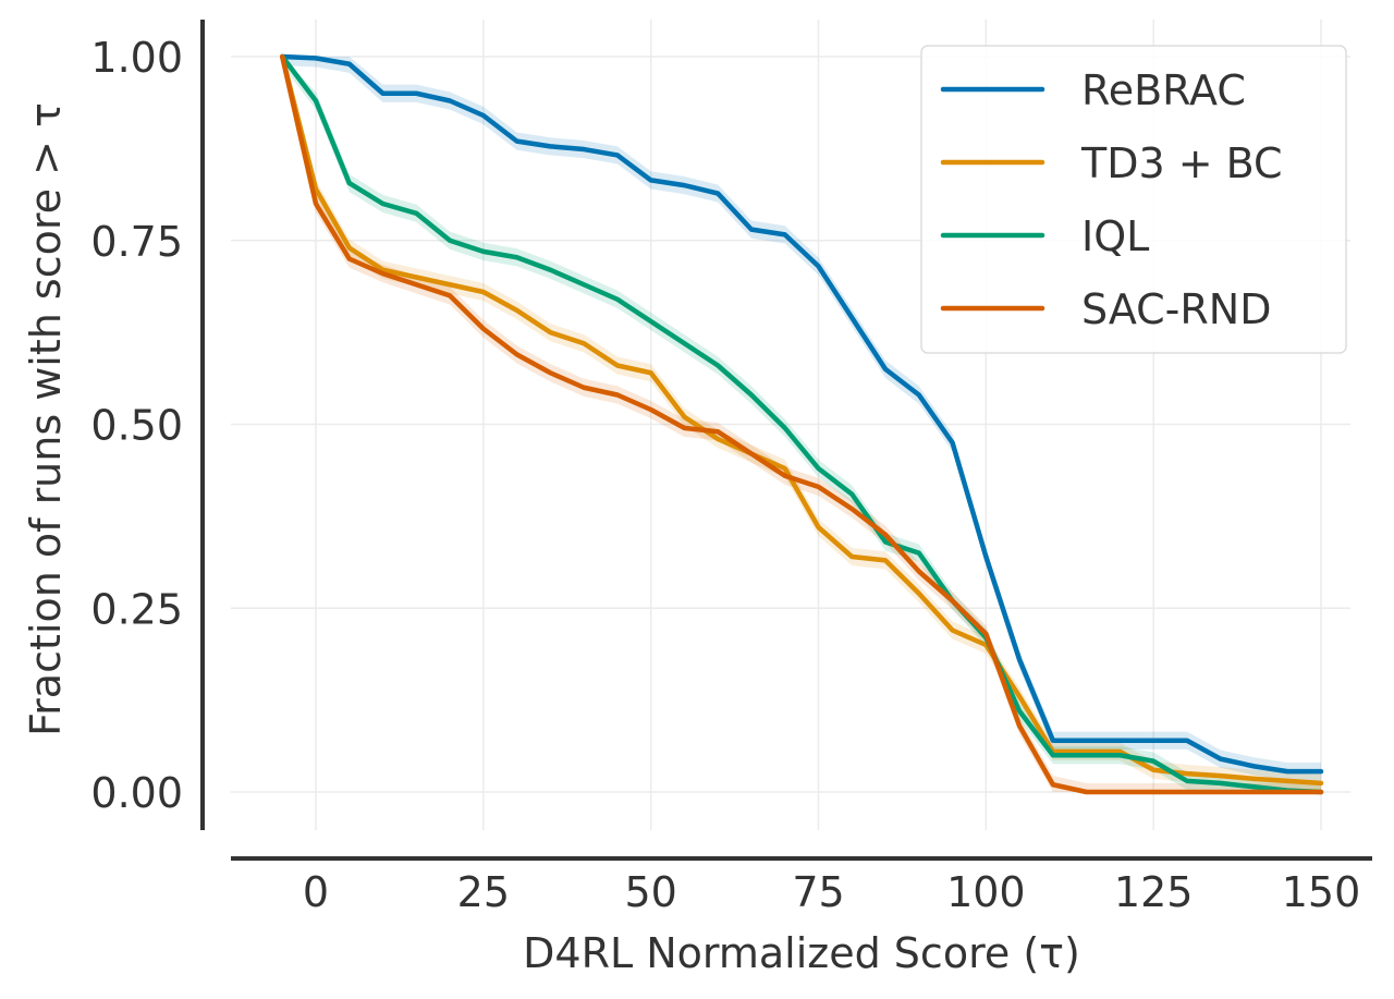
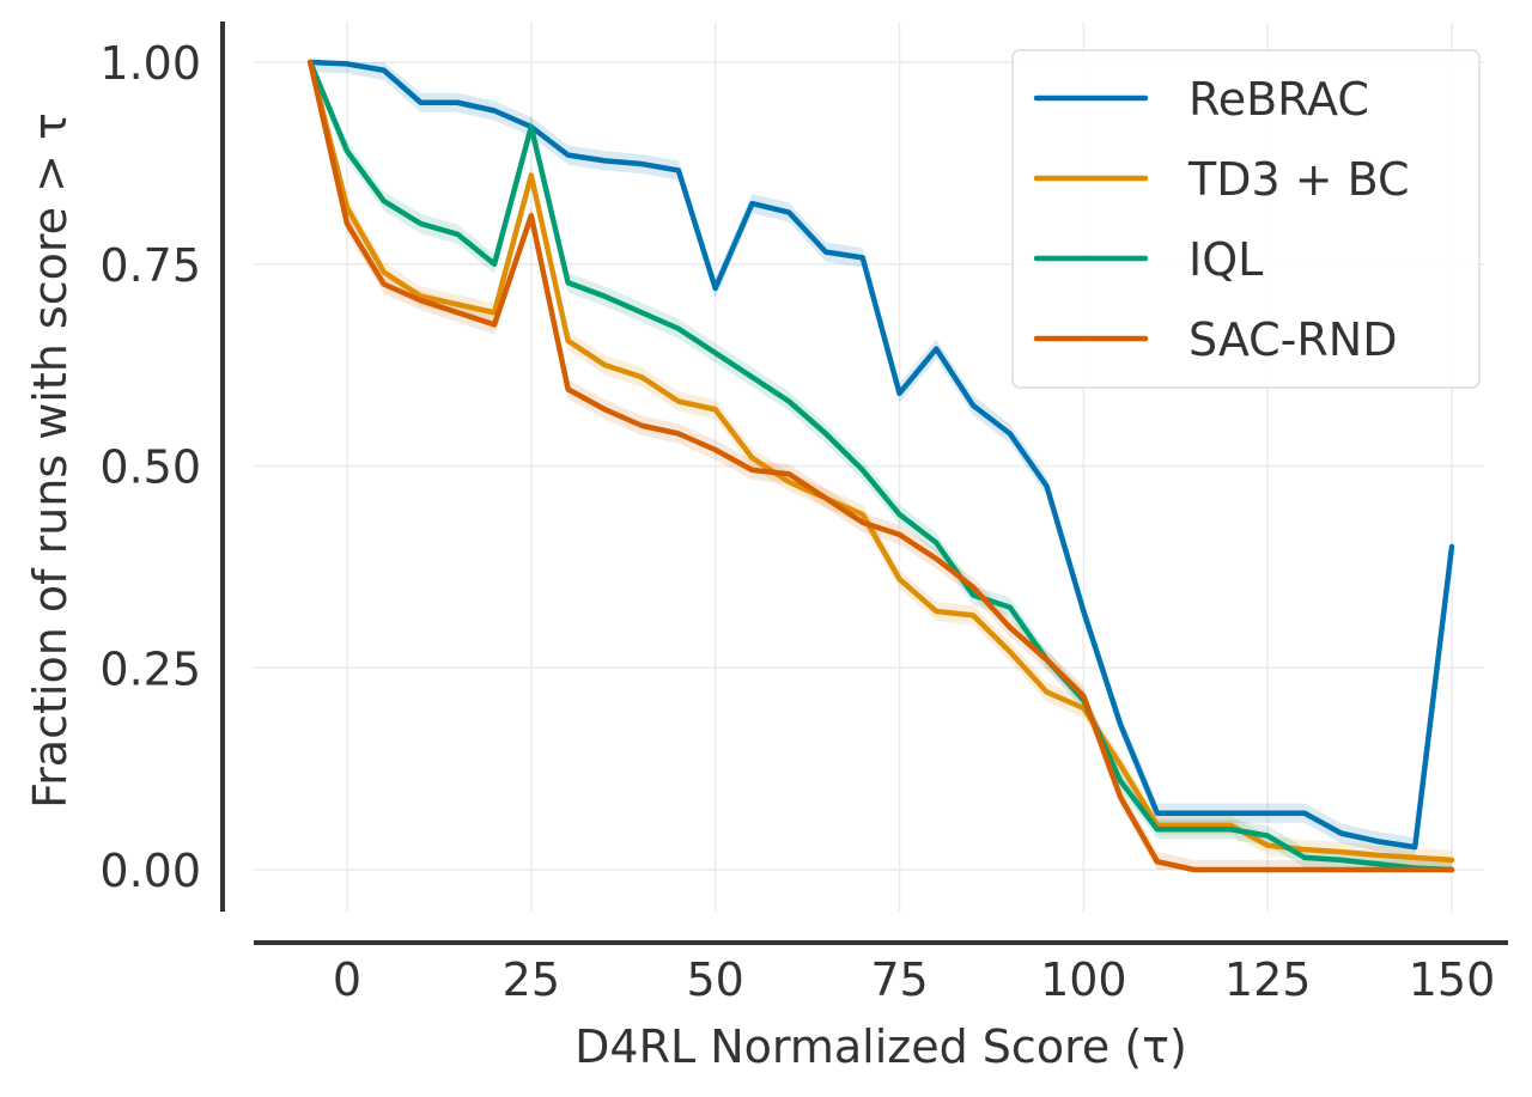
IQL/0: 0.94 -> 0.89
TD3 + BC/25: 0.68 -> 0.86
IQL/25: 0.73 -> 0.92
SAC-RND/25: 0.63 -> 0.81
ReBRAC/50: 0.83 -> 0.72
ReBRAC/75: 0.71 -> 0.59
ReBRAC/150: 0.03 -> 0.40
